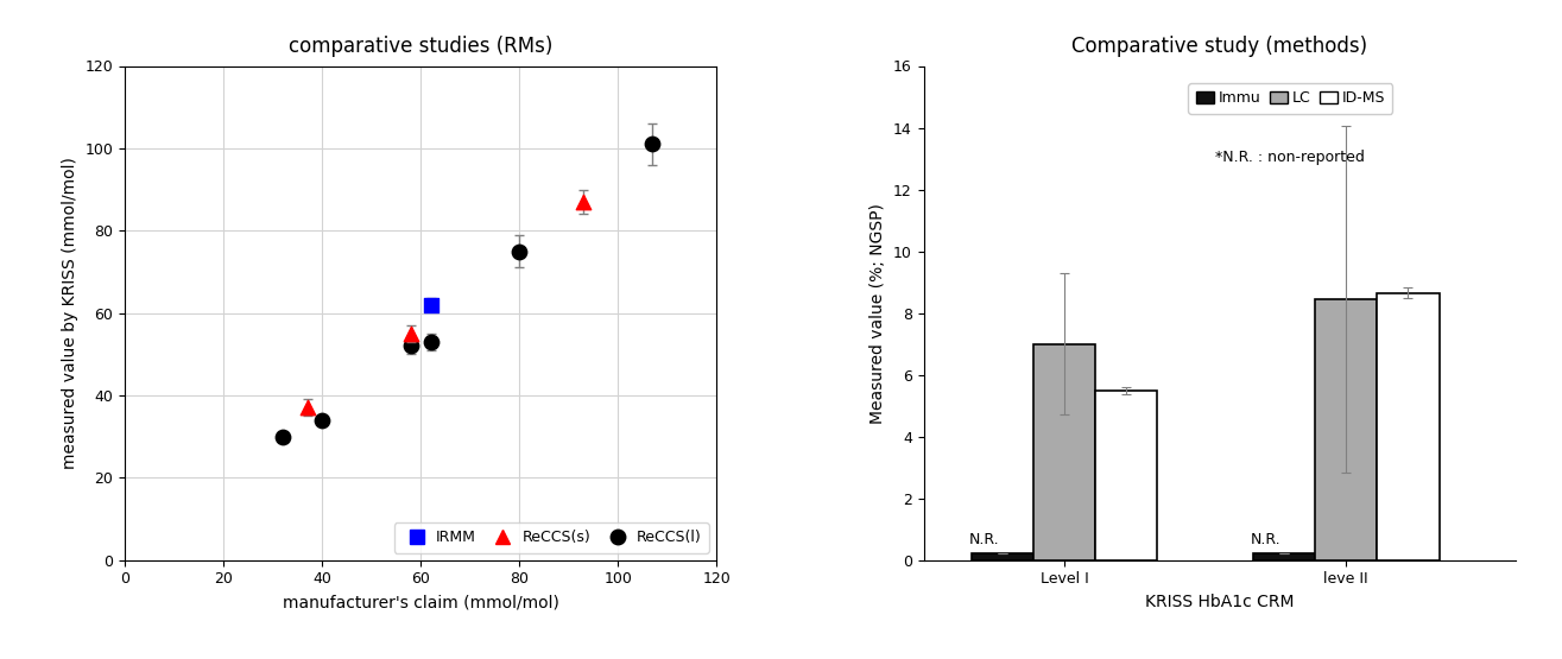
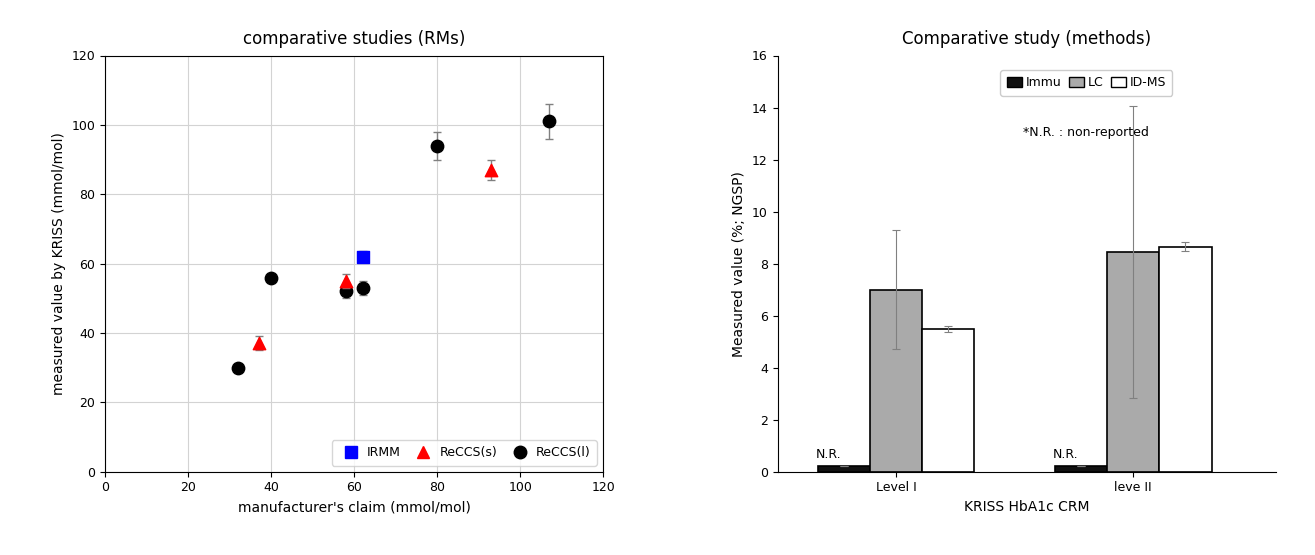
comparative studies (RMs)/ReCCS(l)/40: 34 -> 56
comparative studies (RMs)/ReCCS(l)/80: 75 -> 94
